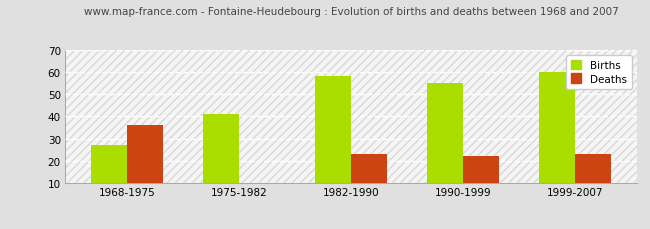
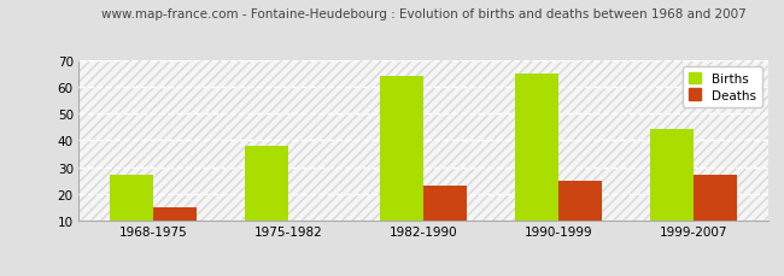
Deaths/1968-1975: 36 -> 15
Births/1975-1982: 41 -> 38
Births/1982-1990: 58 -> 64
Births/1990-1999: 55 -> 65
Deaths/1990-1999: 22 -> 25
Births/1999-2007: 60 -> 44
Deaths/1999-2007: 23 -> 27
